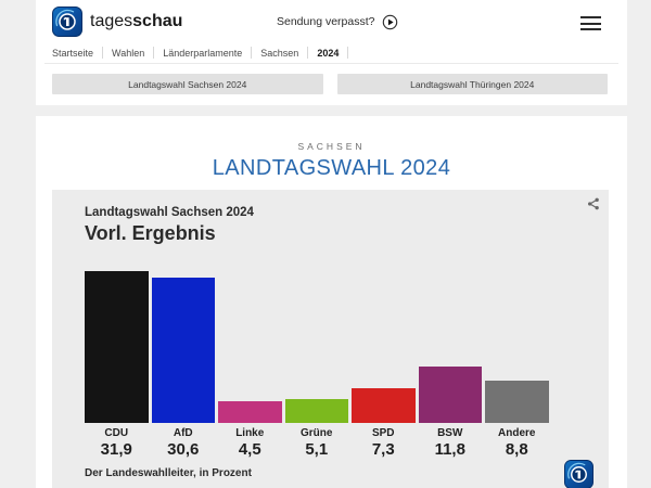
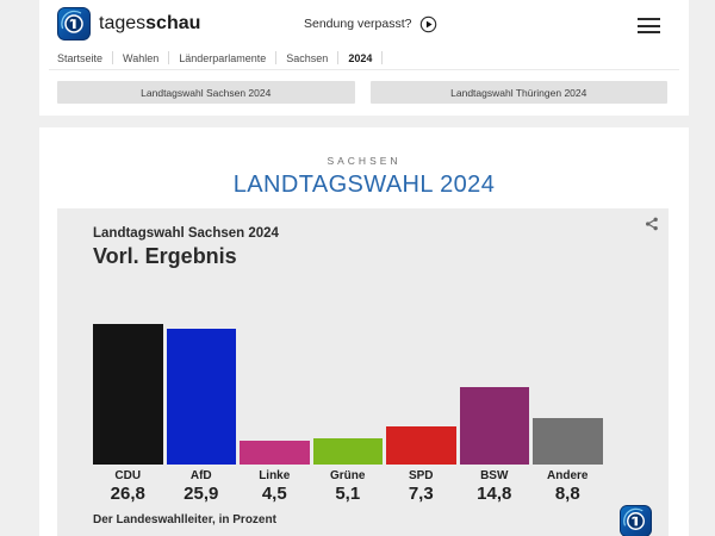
CDU: 31,9 -> 26,8
AfD: 30,6 -> 25,9
BSW: 11,8 -> 14,8
